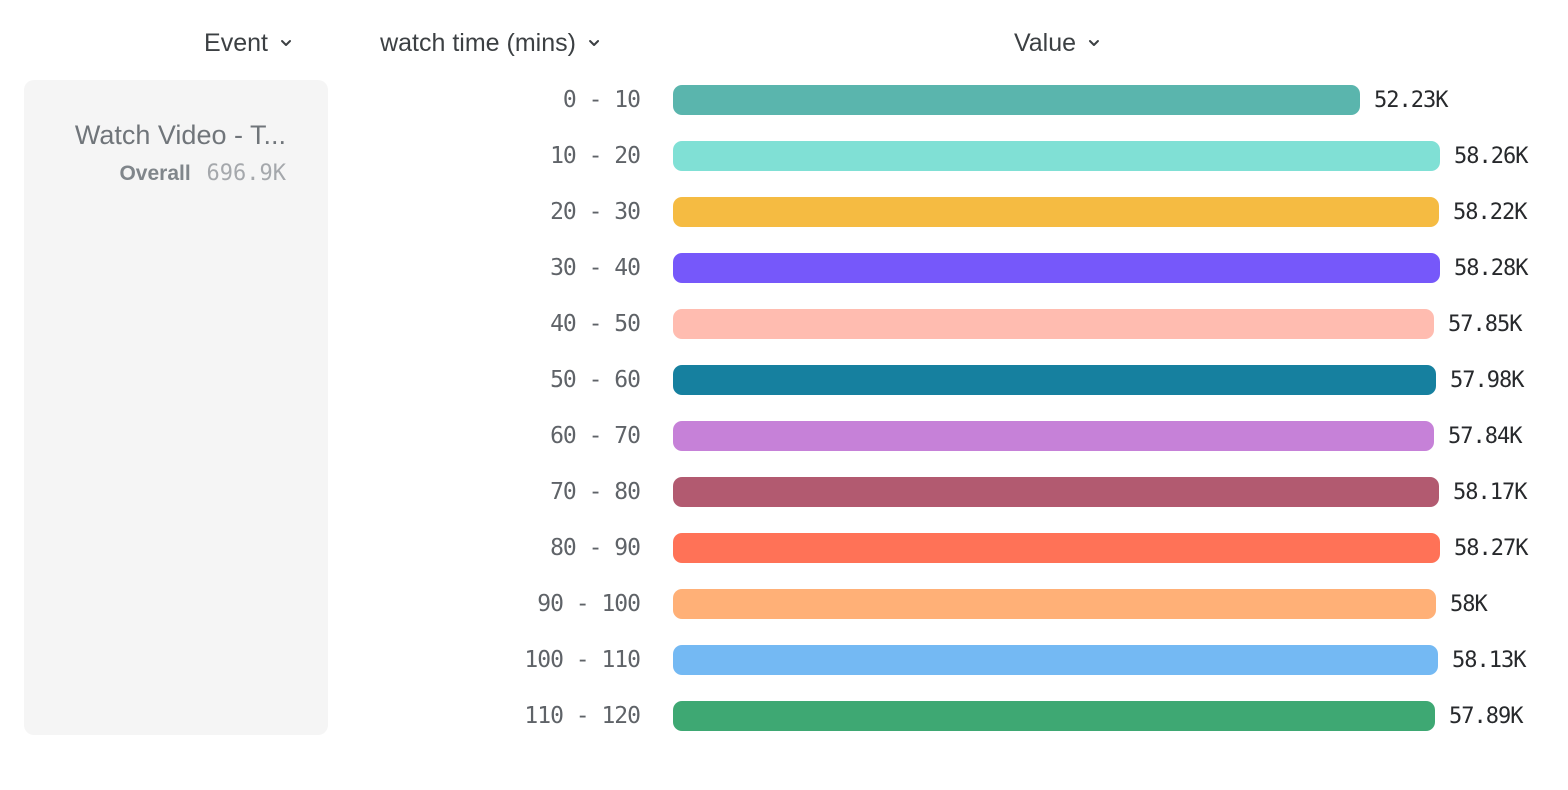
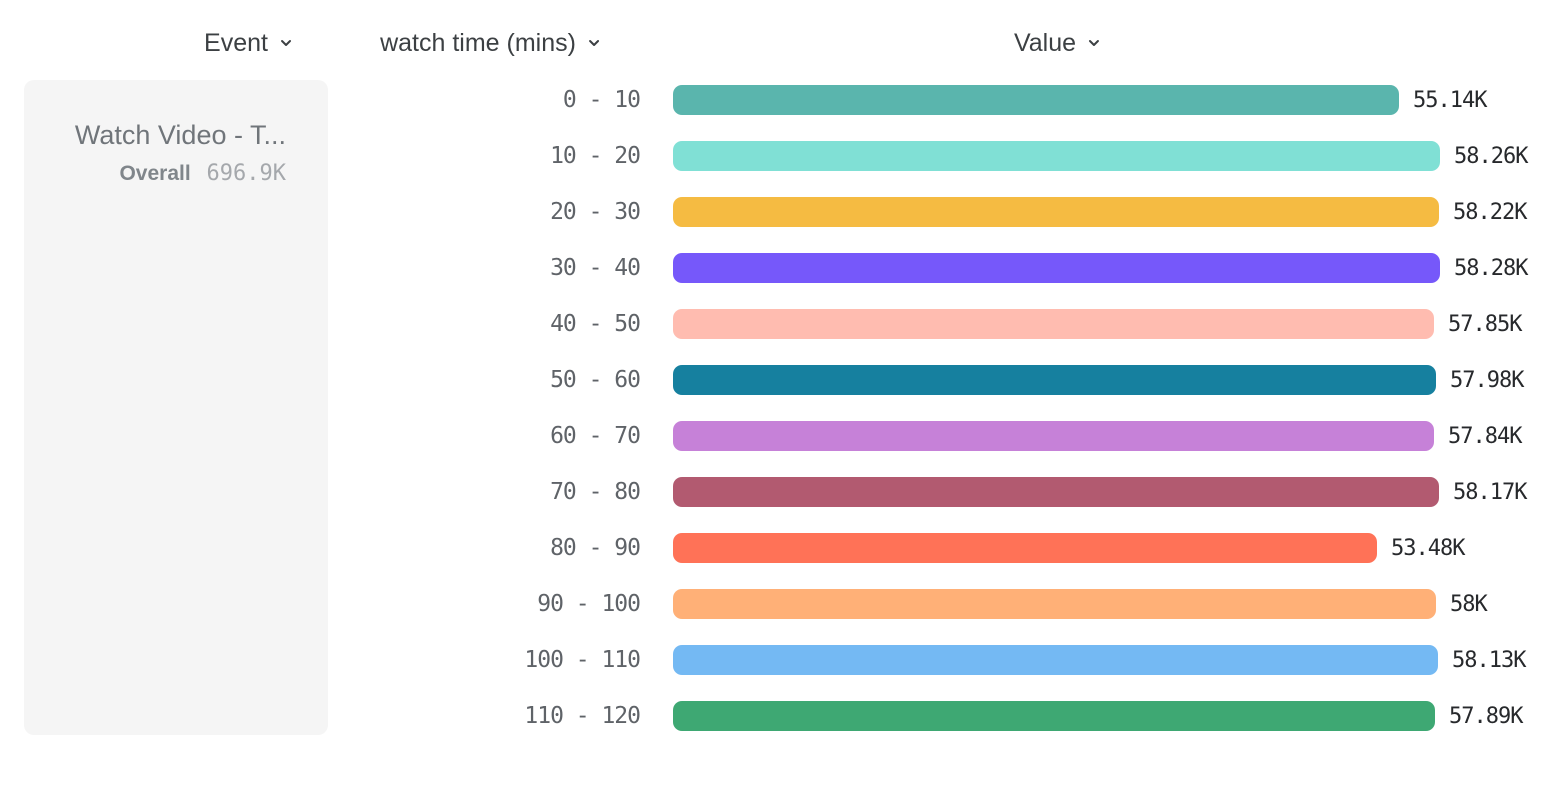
0 - 10: 52.23K -> 55.14K
80 - 90: 58.27K -> 53.48K
